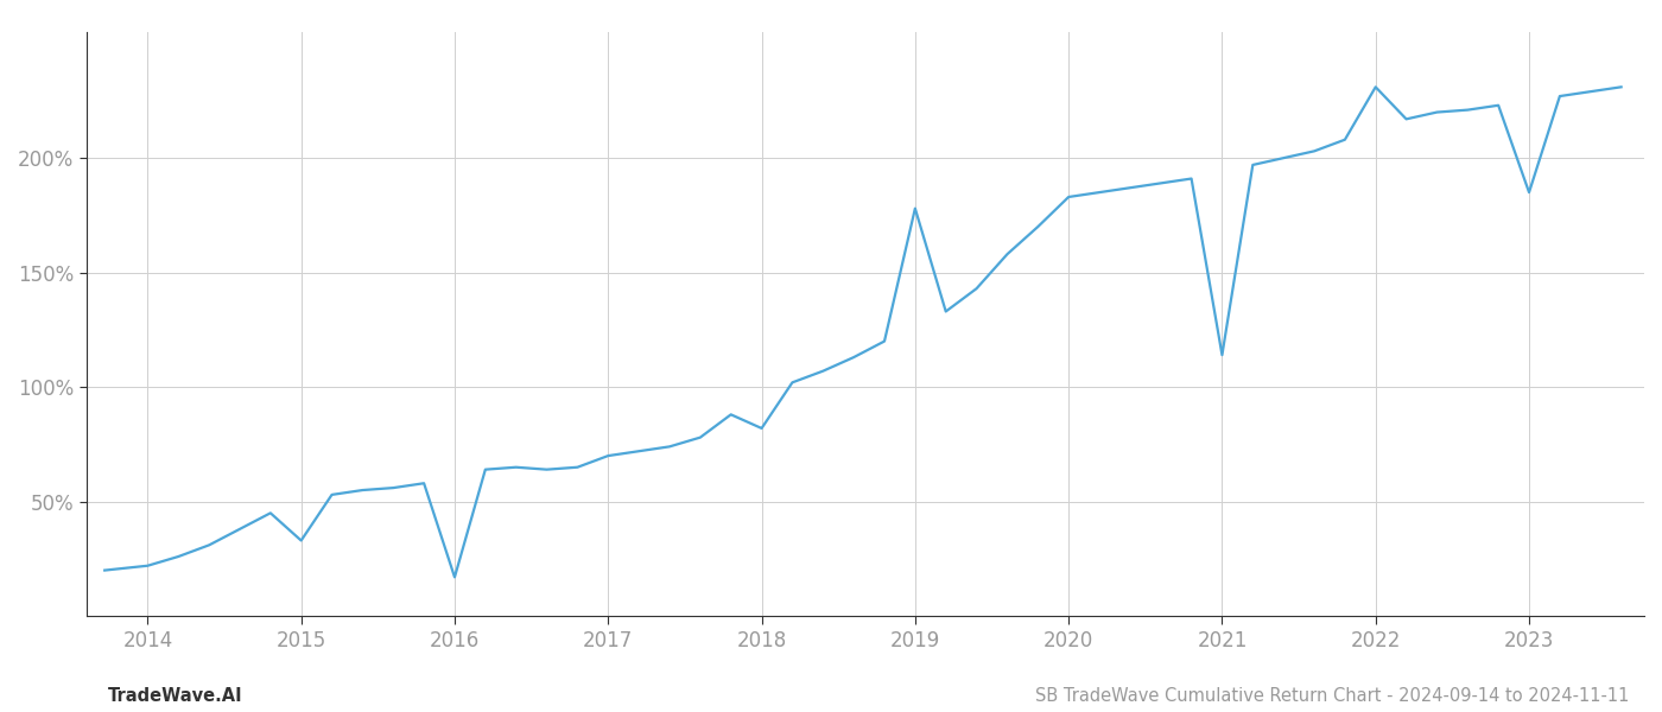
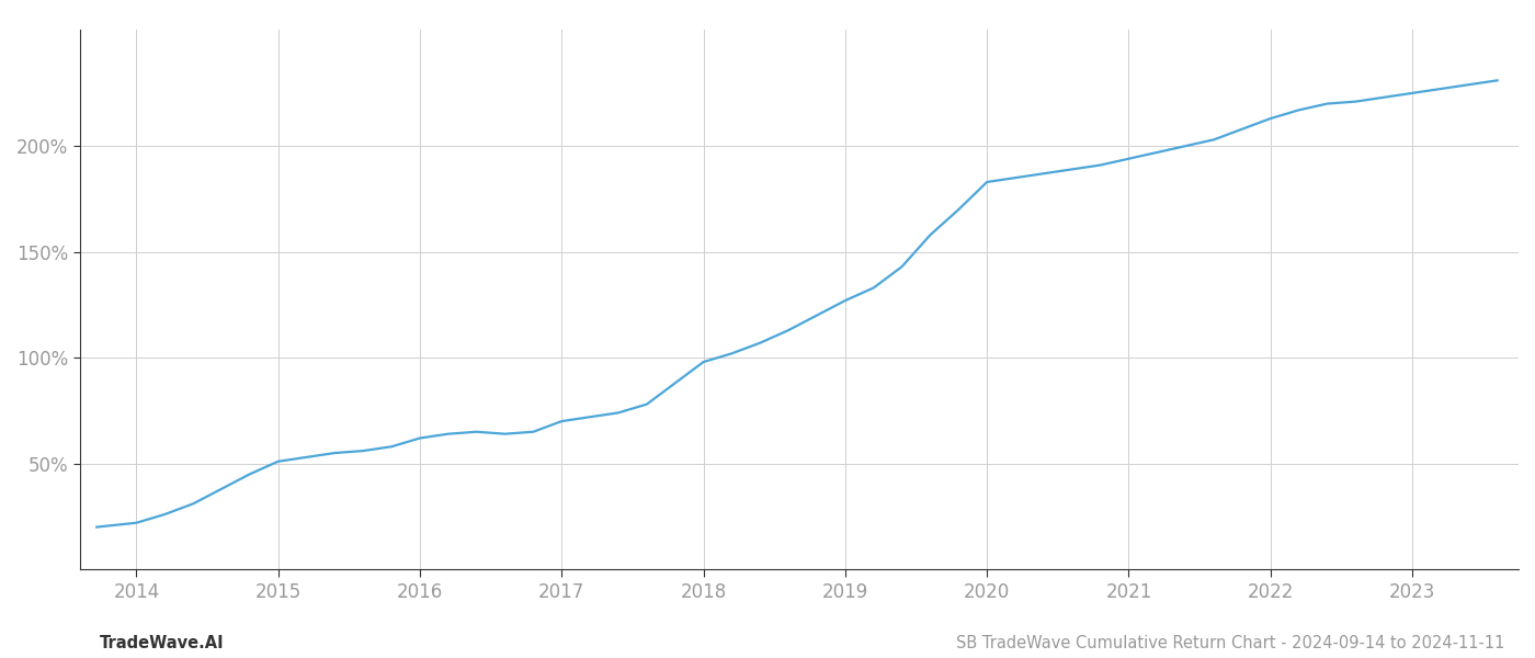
2015: 33% -> 51%
2016: 17% -> 62%
2018: 82% -> 98%
2019: 178% -> 127%
2021: 114% -> 194%
2022: 231% -> 213%
2023: 185% -> 225%
